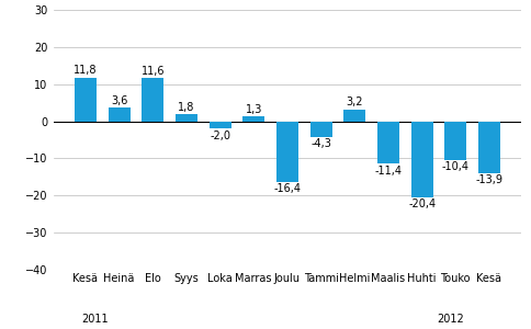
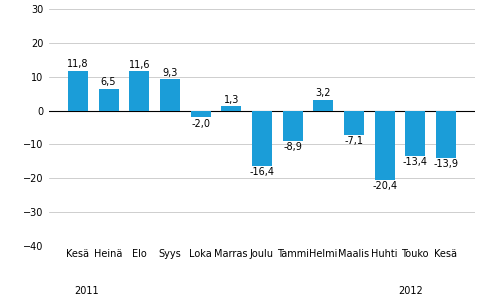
Heinä: 3,6 -> 6,5
Syys: 1,8 -> 9,3
Tammi: -4,3 -> -8,9
Maalis: -11,4 -> -7,1
Touko: -10,4 -> -13,4
